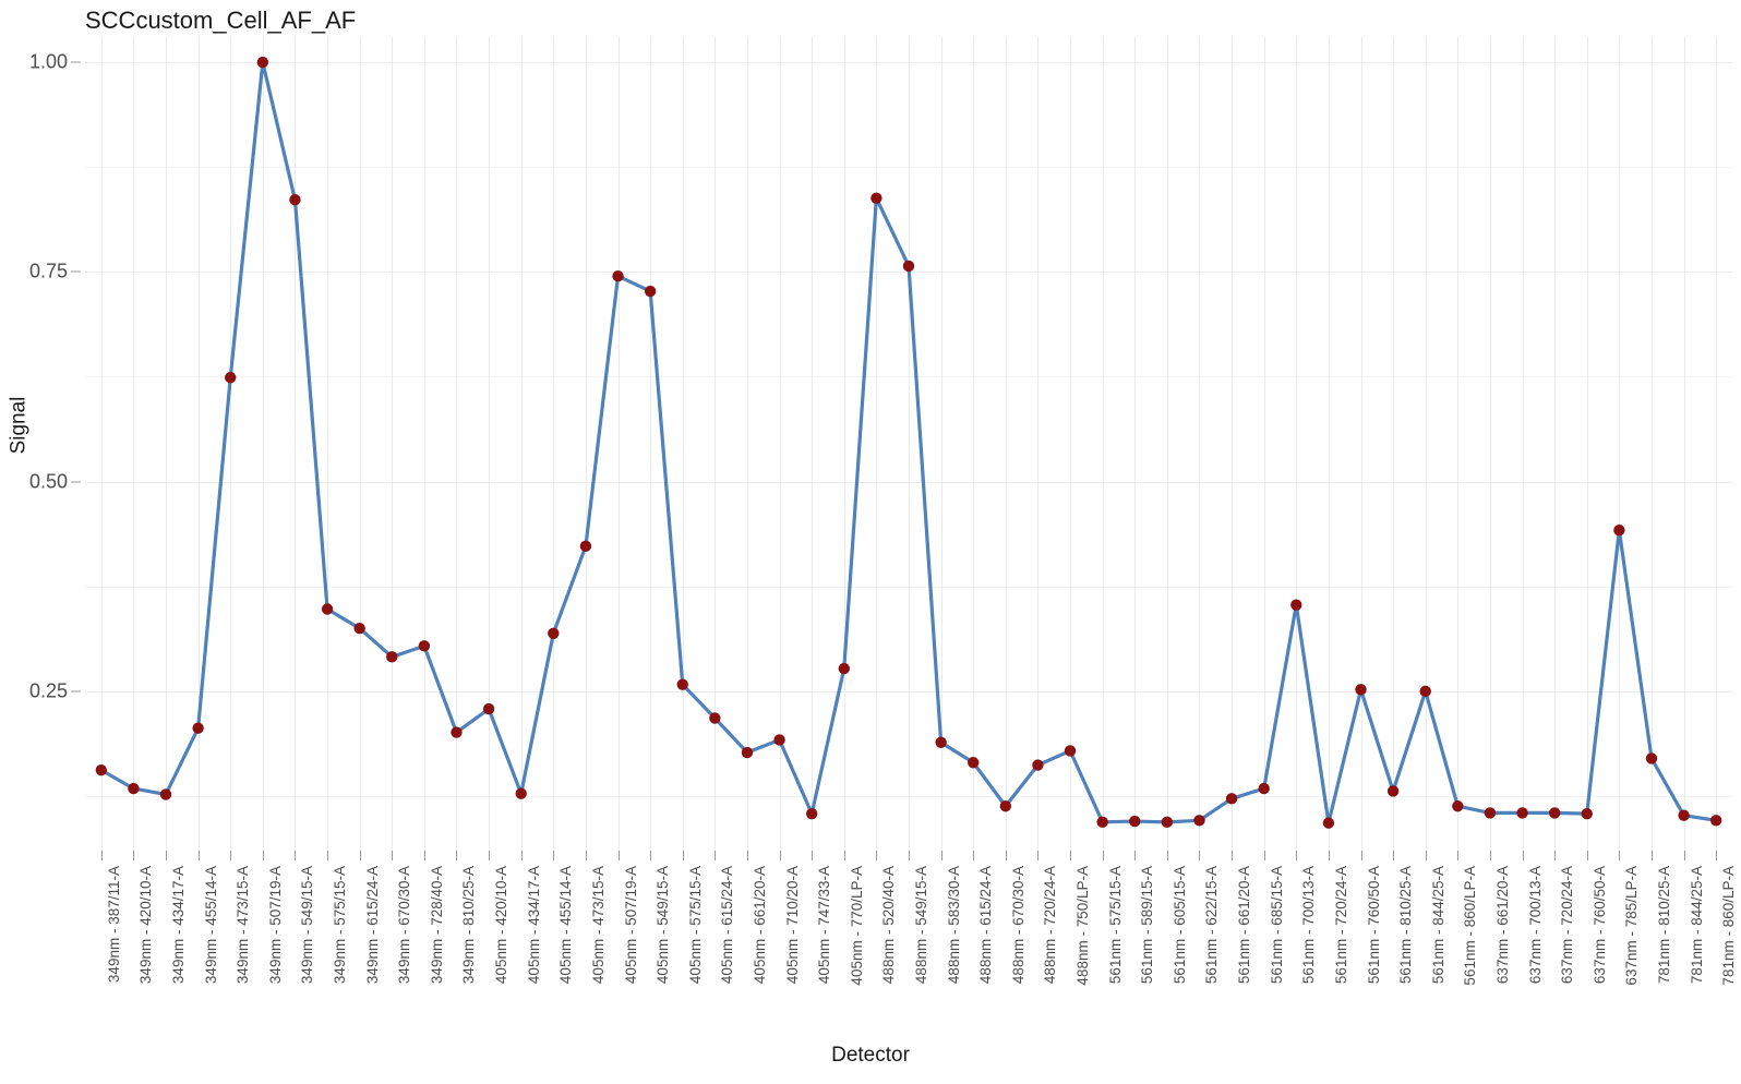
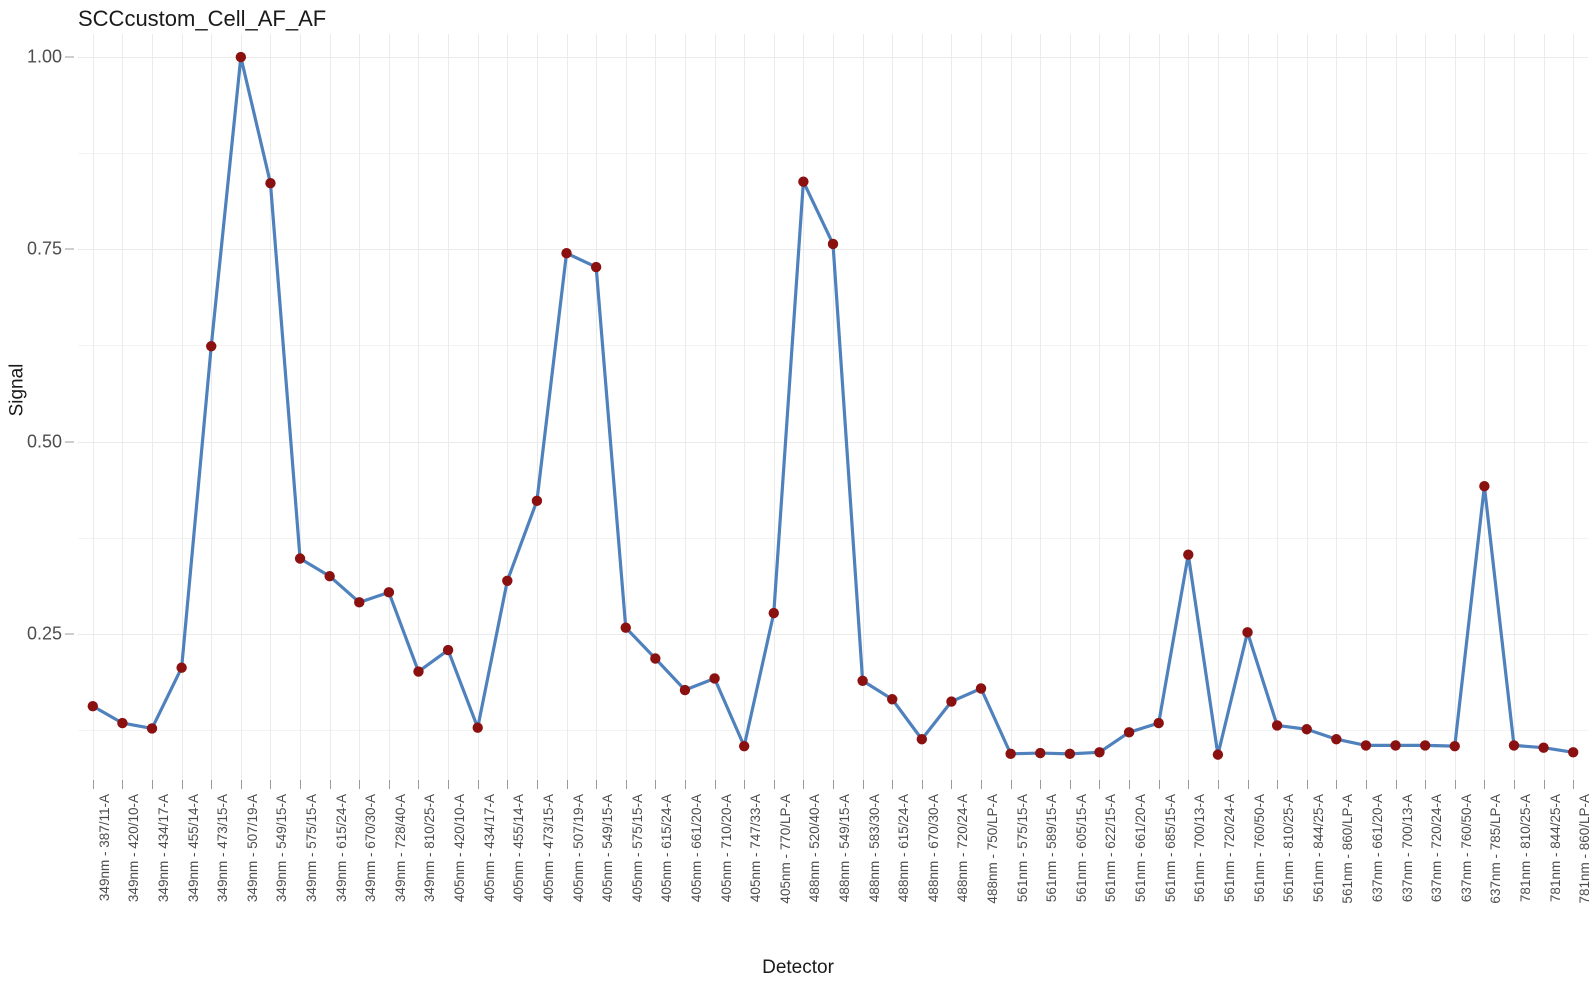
561nm - 844/25-A: 0.25 -> 0.13
781nm - 810/25-A: 0.17 -> 0.10
